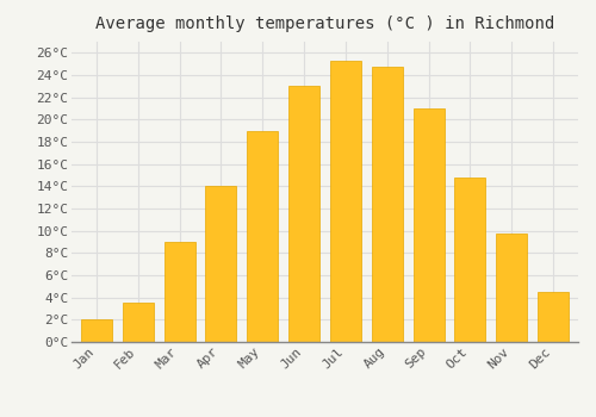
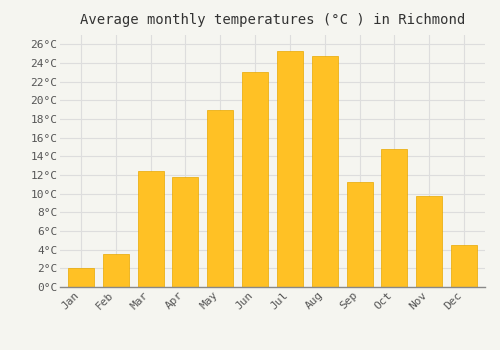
Mar: 9.0°C -> 12.4°C
Apr: 14.0°C -> 11.8°C
Sep: 21.0°C -> 11.2°C
